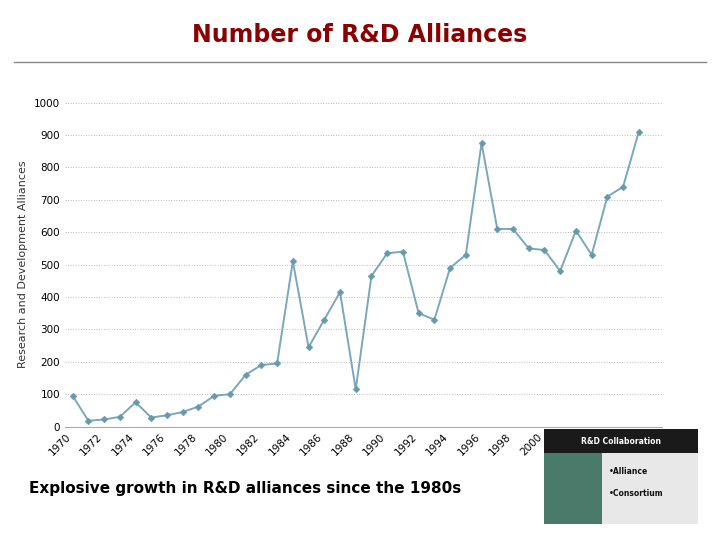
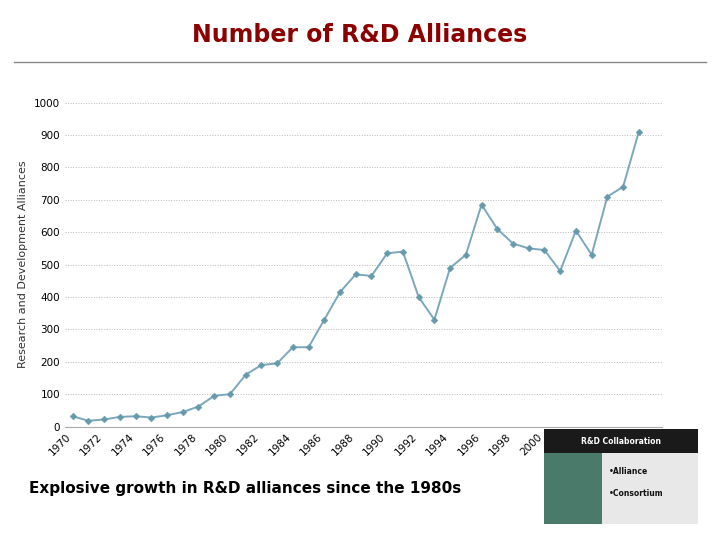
1970: 95 -> 32
1974: 75 -> 32
1984: 510 -> 245
1988: 115 -> 470
1992: 350 -> 400
1996: 875 -> 685
1998: 610 -> 565
